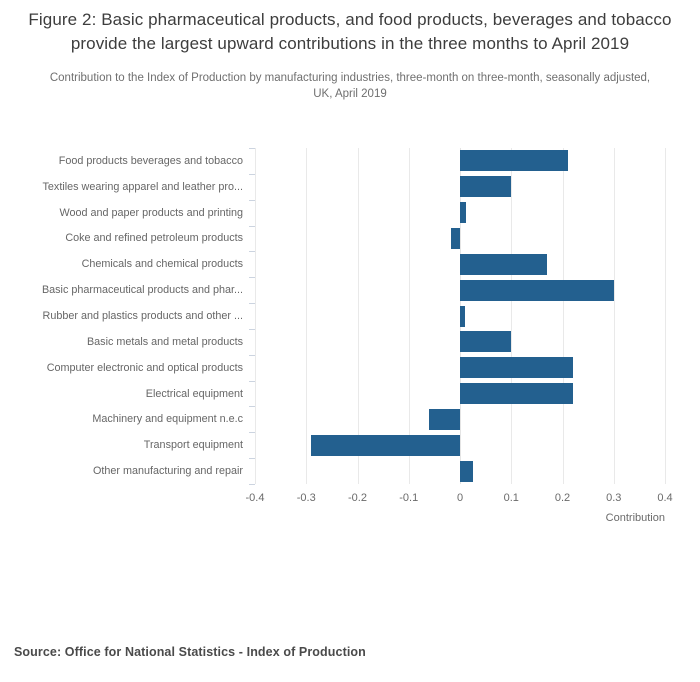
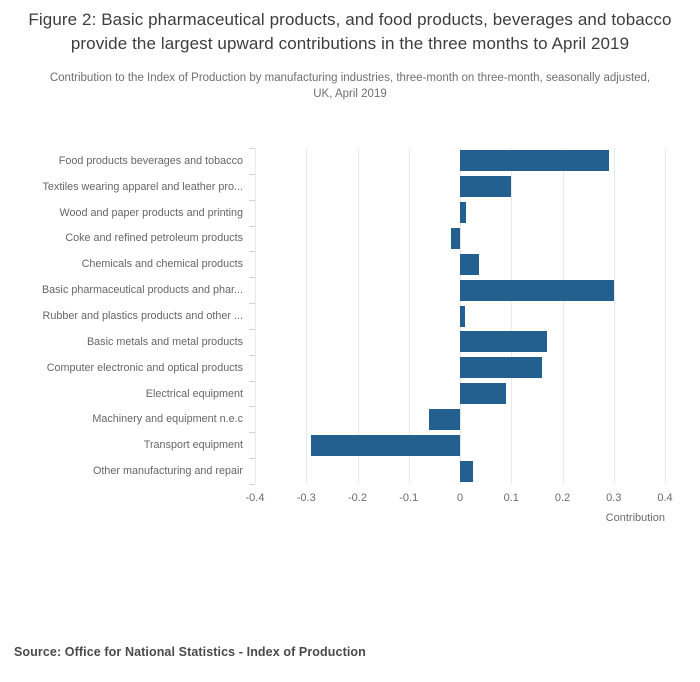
Food products beverages and tobacco: 0.21 -> 0.29
Chemicals and chemical products: 0.17 -> 0.04
Basic metals and metal products: 0.10 -> 0.17
Computer electronic and optical products: 0.22 -> 0.16
Electrical equipment: 0.22 -> 0.09
